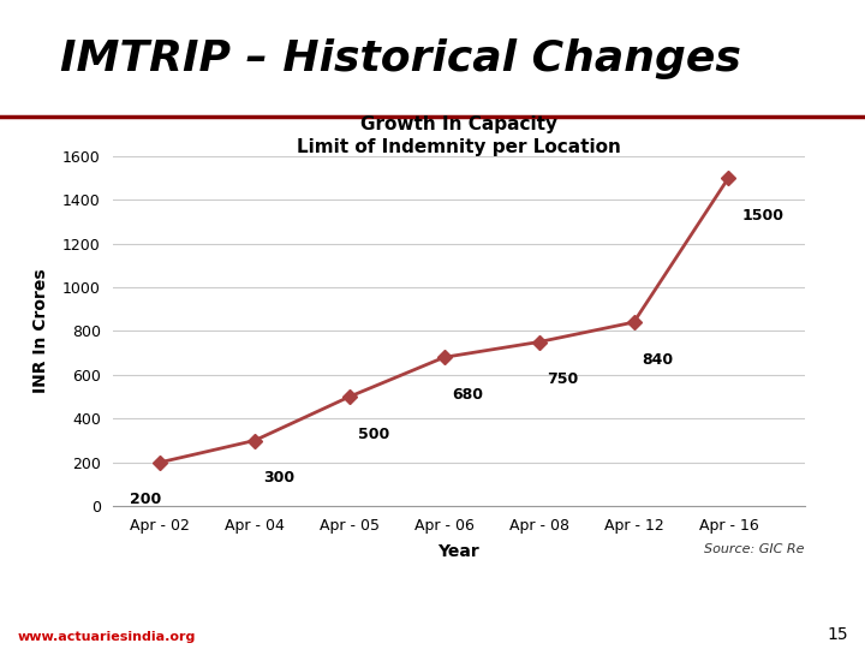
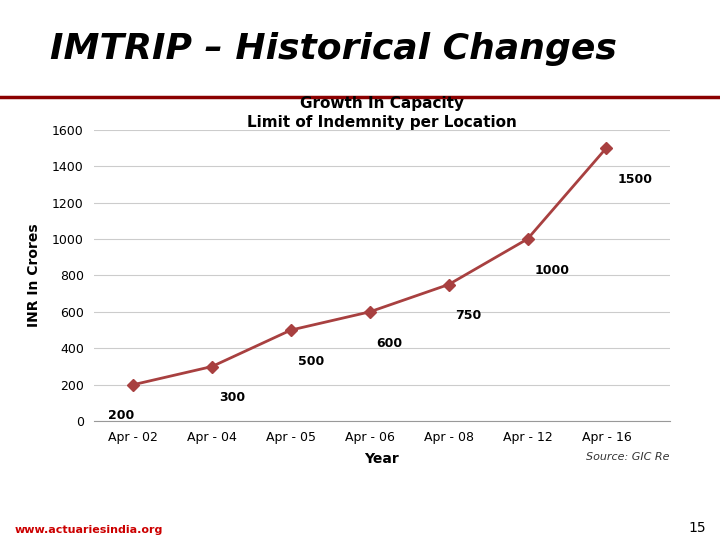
Apr - 06: 680 -> 600
Apr - 12: 840 -> 1000
